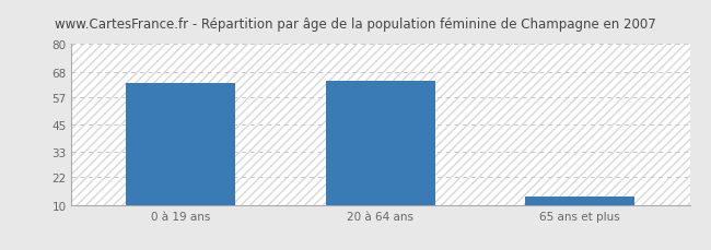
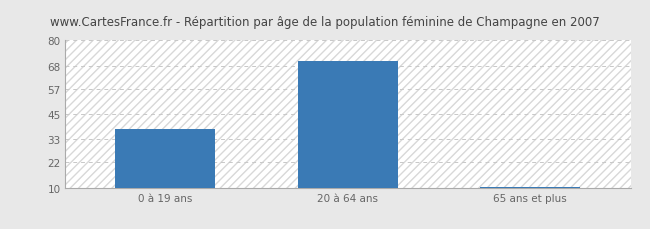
0 à 19 ans: 63.0 -> 38.0
20 à 64 ans: 64.0 -> 70.0
65 ans et plus: 13.5 -> 10.5
